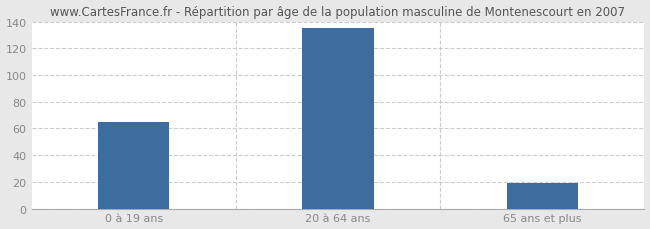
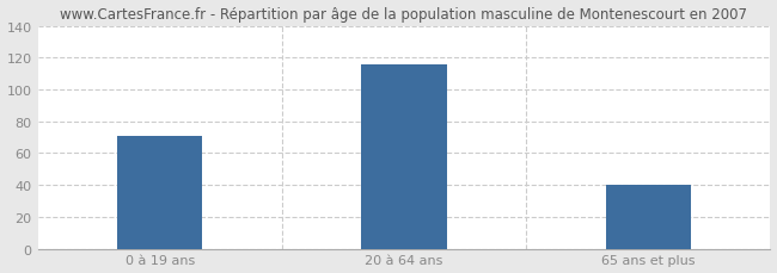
0 à 19 ans: 65 -> 71
20 à 64 ans: 135 -> 116
65 ans et plus: 19 -> 40
